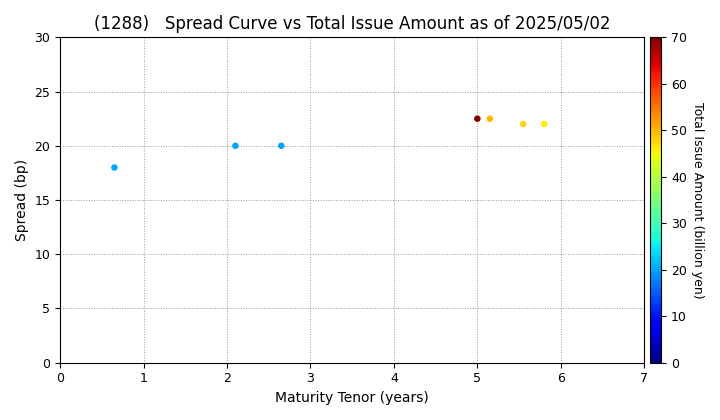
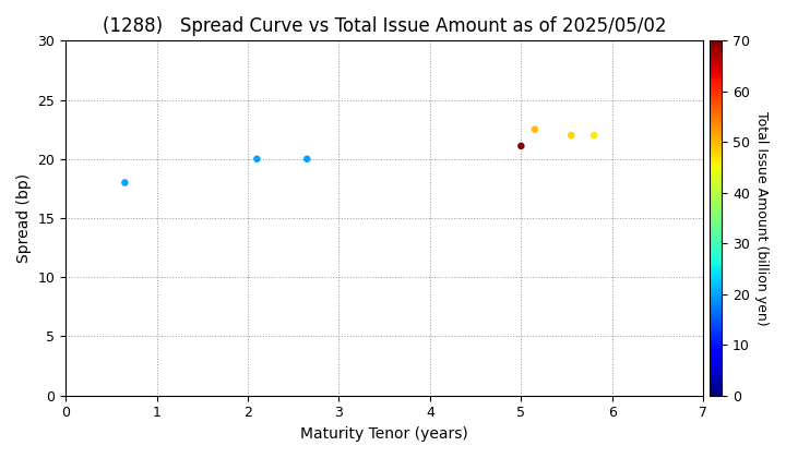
5: 22.5 -> 21.1
